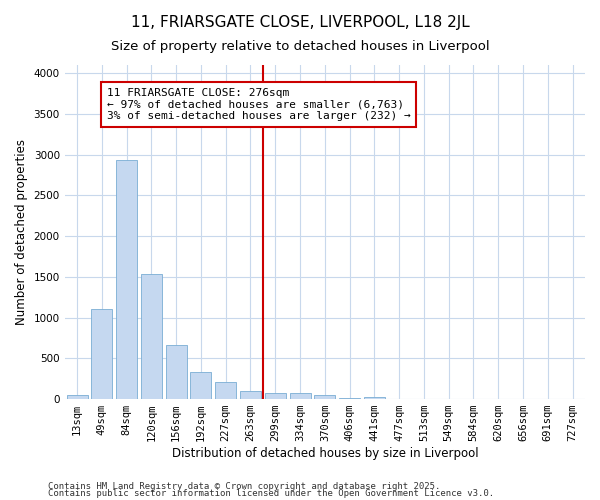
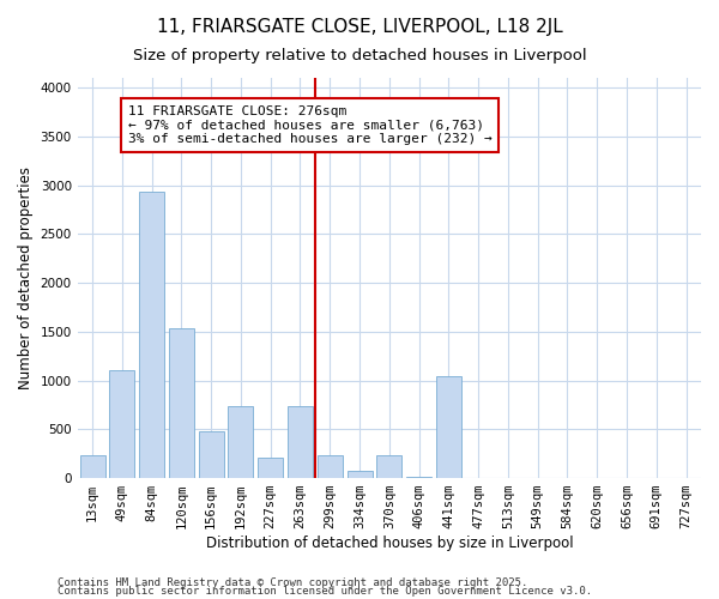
13sqm: 60 -> 240
156sqm: 660 -> 480
192sqm: 330 -> 740
263sqm: 100 -> 740
299sqm: 80 -> 240
370sqm: 40 -> 240
441sqm: 20 -> 1040
